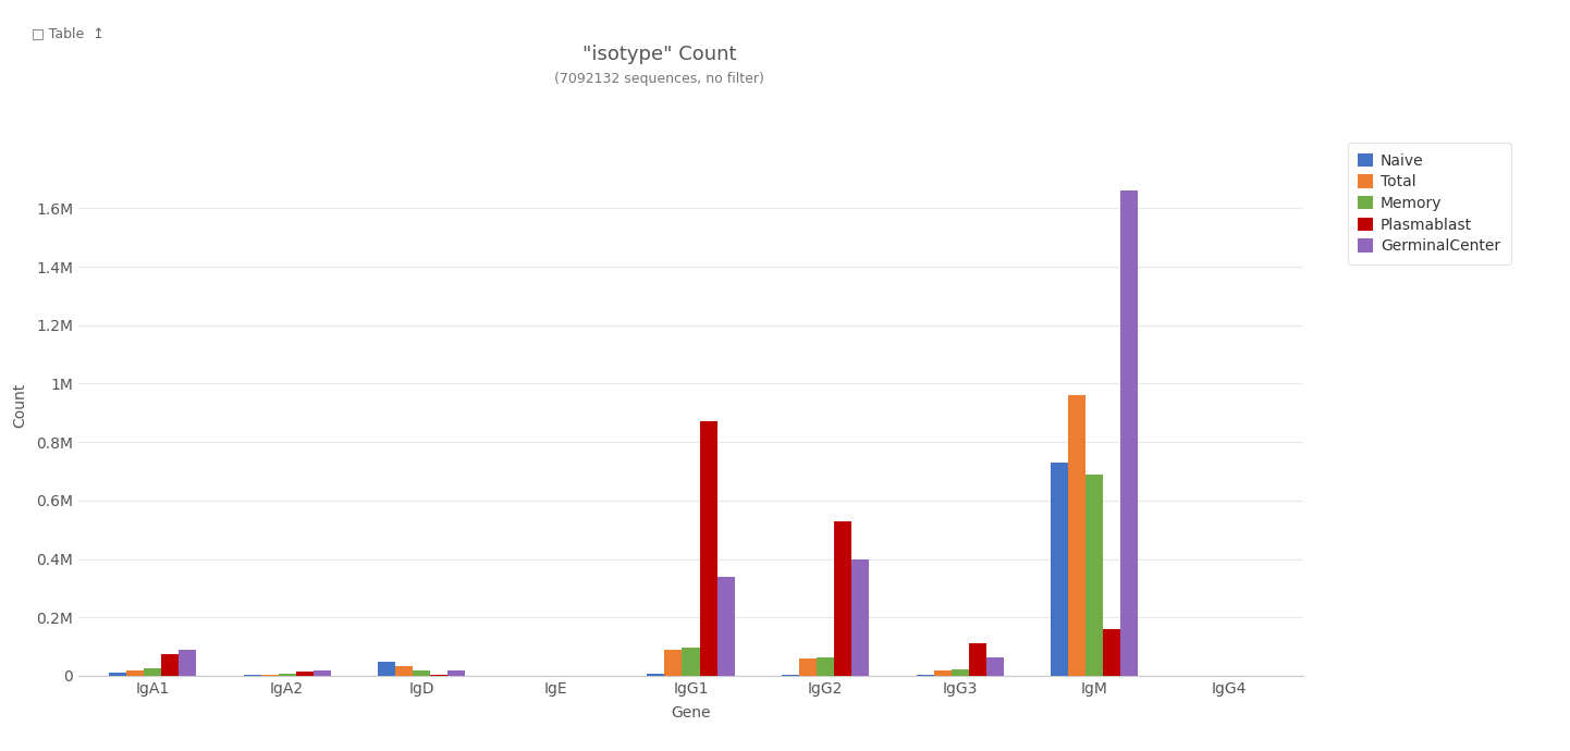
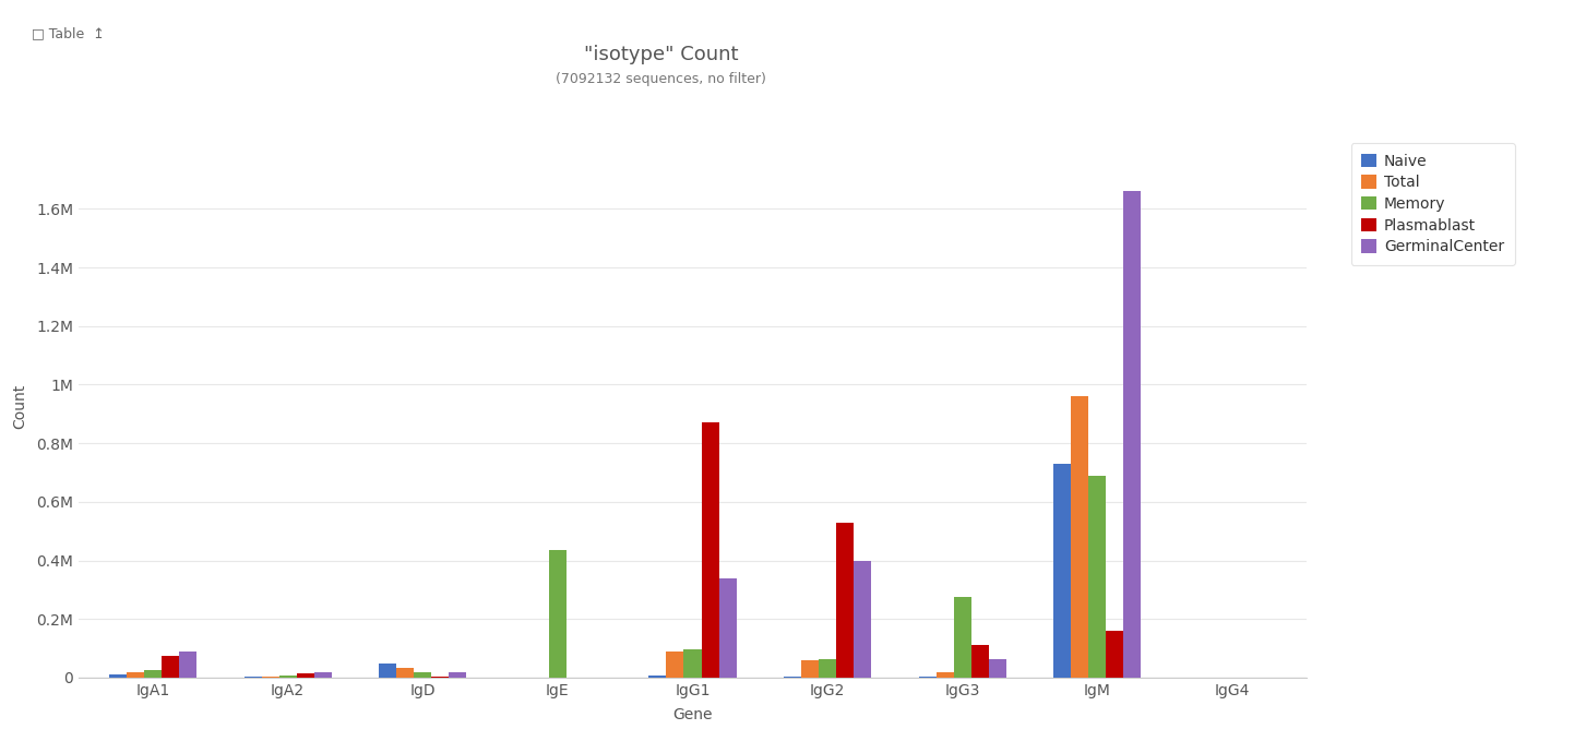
Memory/IgE: 0.000M -> 0.435M
Memory/IgG3: 0.022M -> 0.275M
